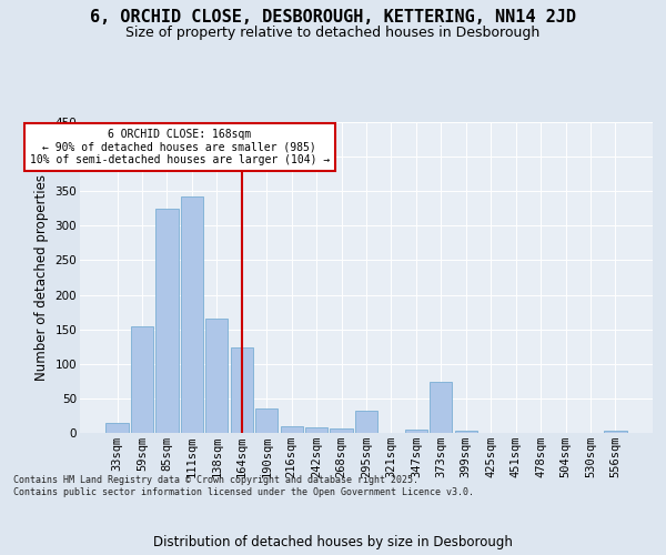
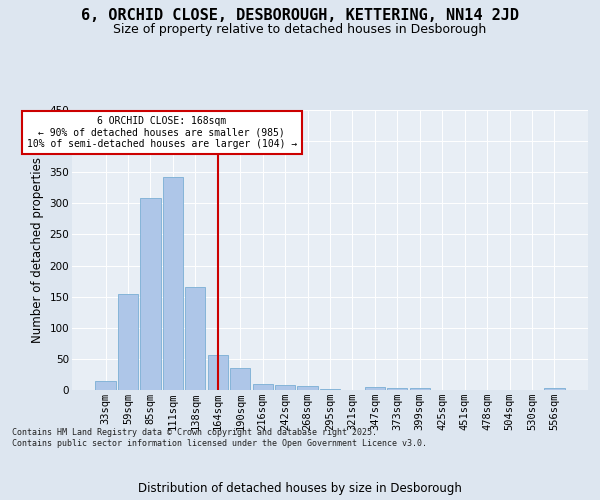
85sqm: 324 -> 308
164sqm: 124 -> 57
295sqm: 32 -> 2
373sqm: 74 -> 4
